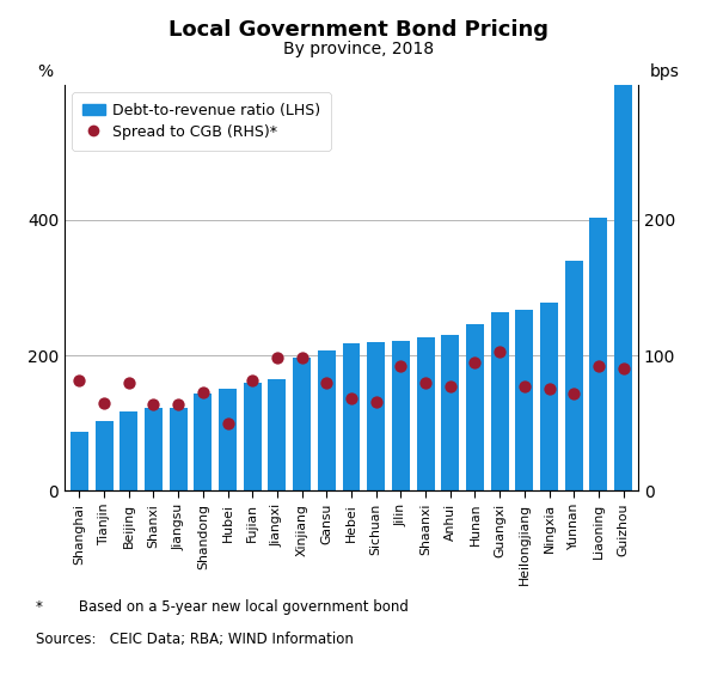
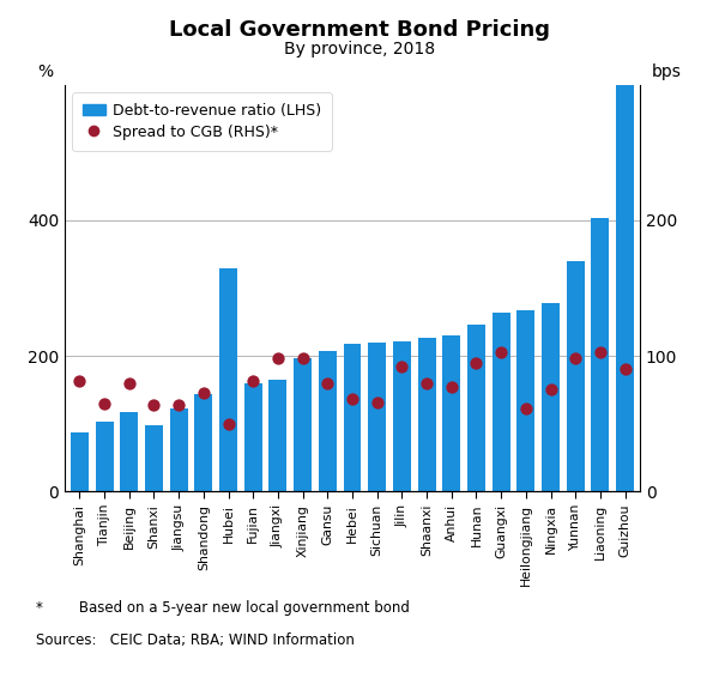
Debt-to-revenue ratio (LHS)/Shanxi: 122 -> 98
Debt-to-revenue ratio (LHS)/Hubei: 150 -> 330
Spread to CGB (RHS)*/Heilongjiang: 77 -> 61
Spread to CGB (RHS)*/Yunnan: 72 -> 98
Spread to CGB (RHS)*/Liaoning: 92 -> 103
